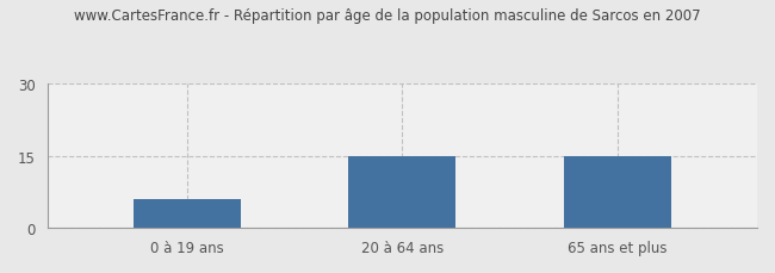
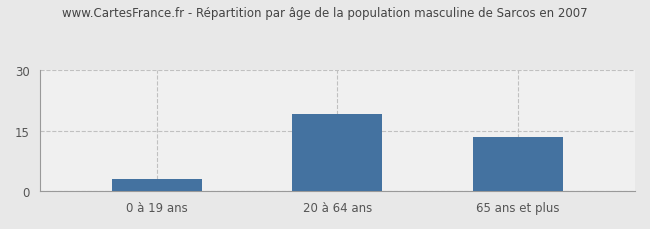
0 à 19 ans: 6.0 -> 3.0
20 à 64 ans: 15.0 -> 19.0
65 ans et plus: 15.0 -> 13.5
